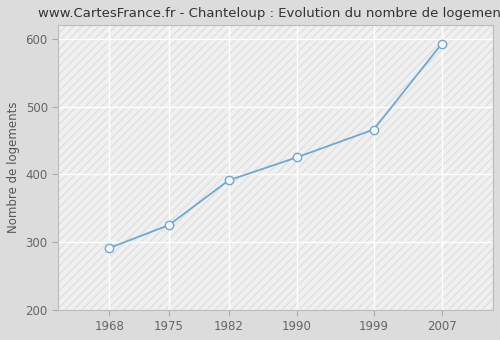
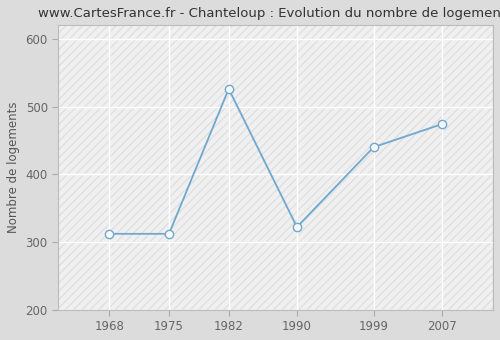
1968: 291 -> 312
1975: 325 -> 312
1982: 391 -> 526
1990: 425 -> 322
1999: 466 -> 440
2007: 593 -> 474
